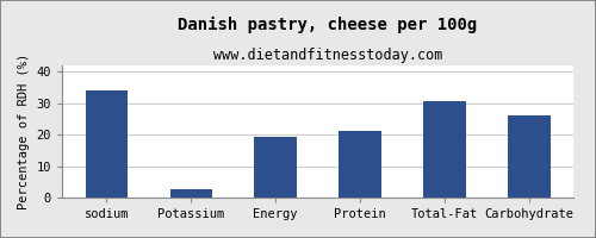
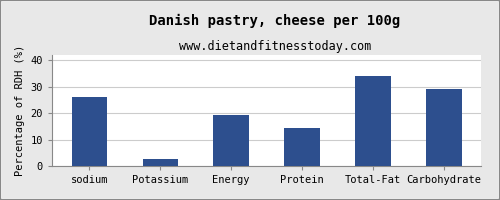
sodium: 34.0 -> 26.0
Protein: 21.0 -> 14.5
Total-Fat: 30.5 -> 34.0
Carbohydrate: 26.0 -> 29.0
